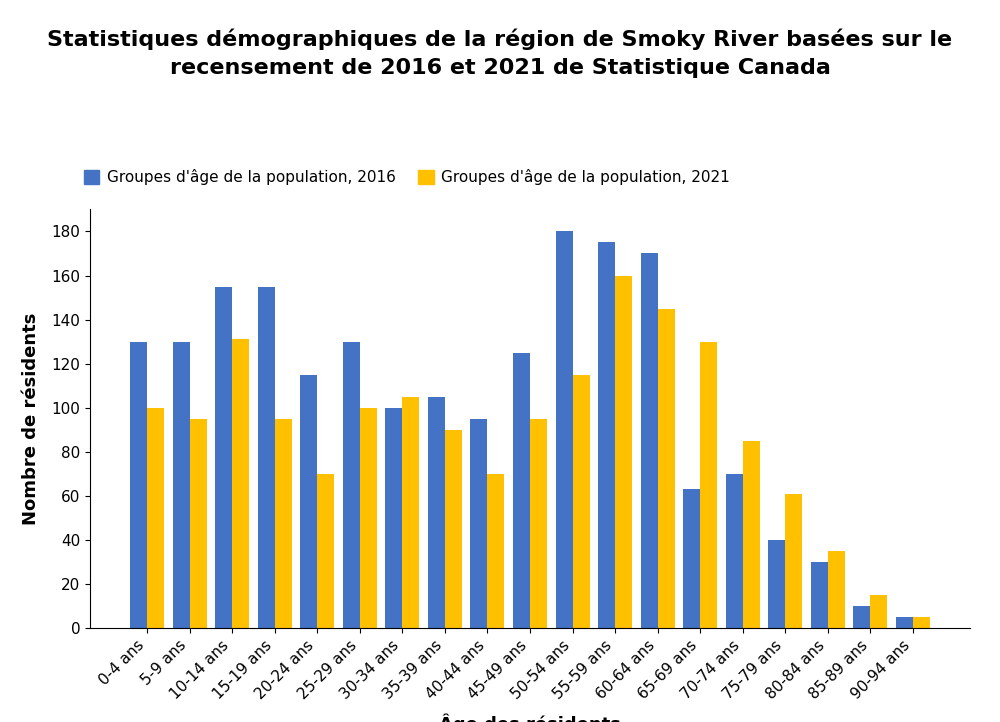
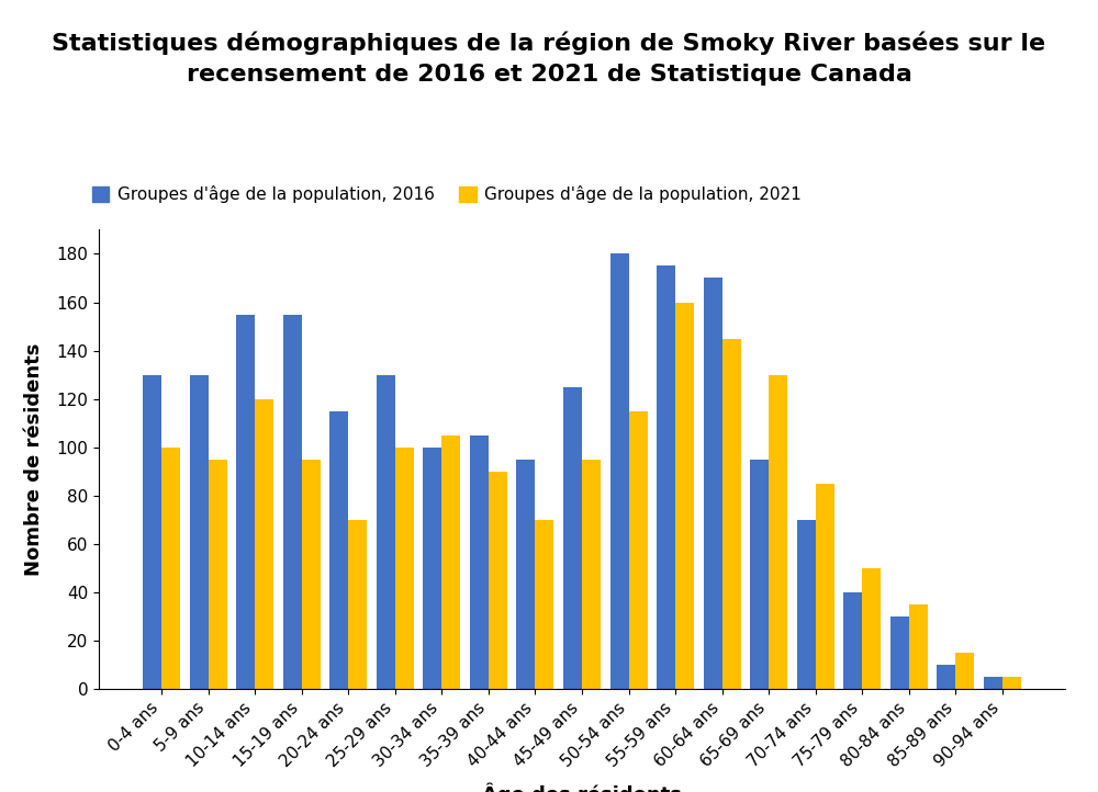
Groupes d'âge de la population, 2021/10-14 ans: 131 -> 120
Groupes d'âge de la population, 2016/65-69 ans: 63 -> 95
Groupes d'âge de la population, 2021/75-79 ans: 61 -> 50
